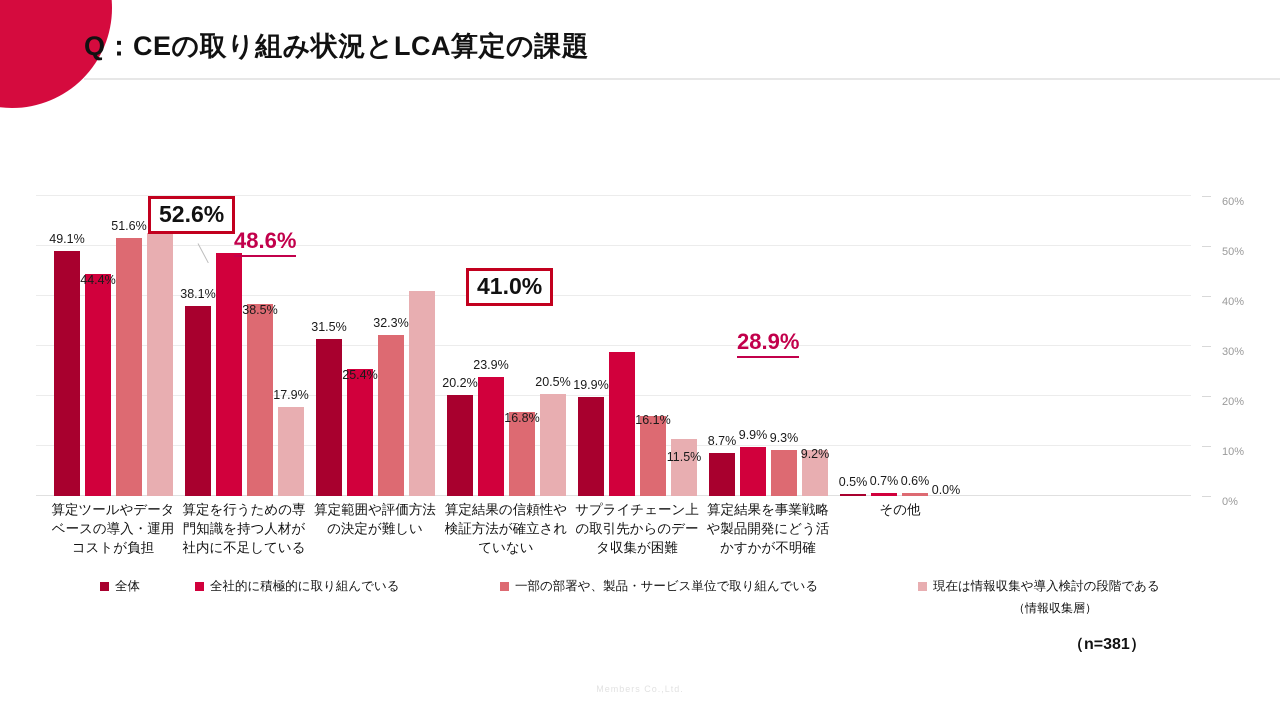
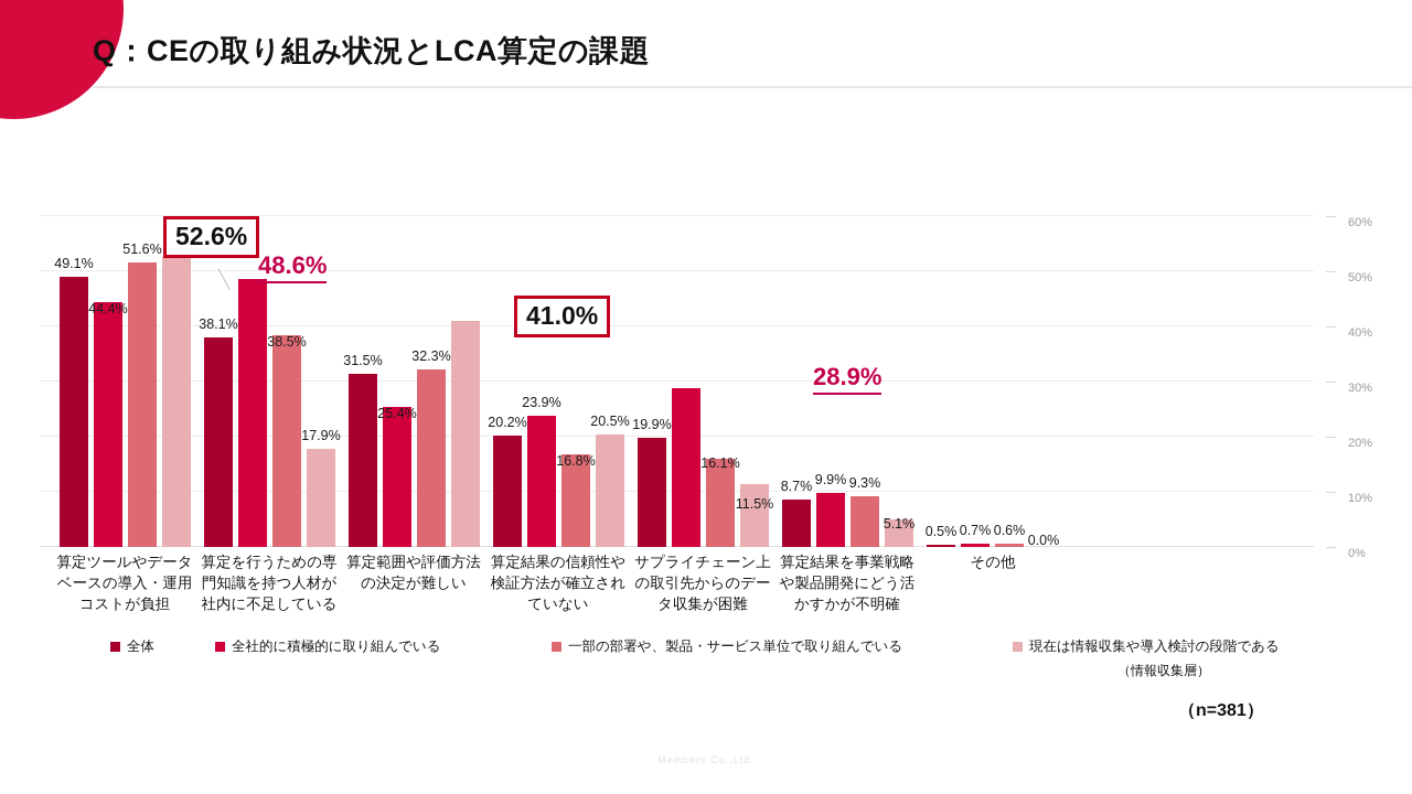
現在は情報収集や導入検討の段階である/算定結果を事業戦略 や製品開発にどう活 かすかが不明確: 9.2% -> 5.1%
